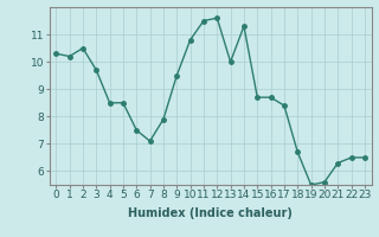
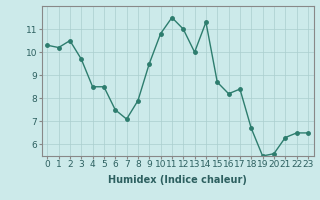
12: 11.6 -> 11.0
16: 8.7 -> 8.2
